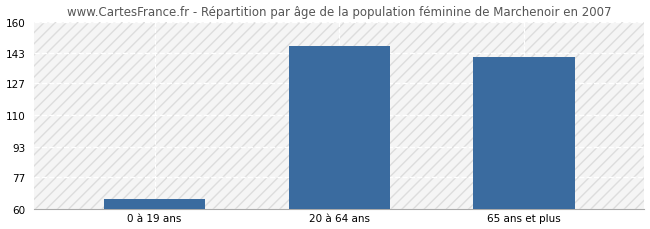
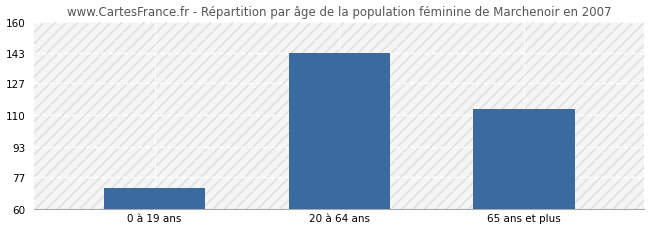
0 à 19 ans: 65 -> 71
20 à 64 ans: 147 -> 143
65 ans et plus: 141 -> 113
